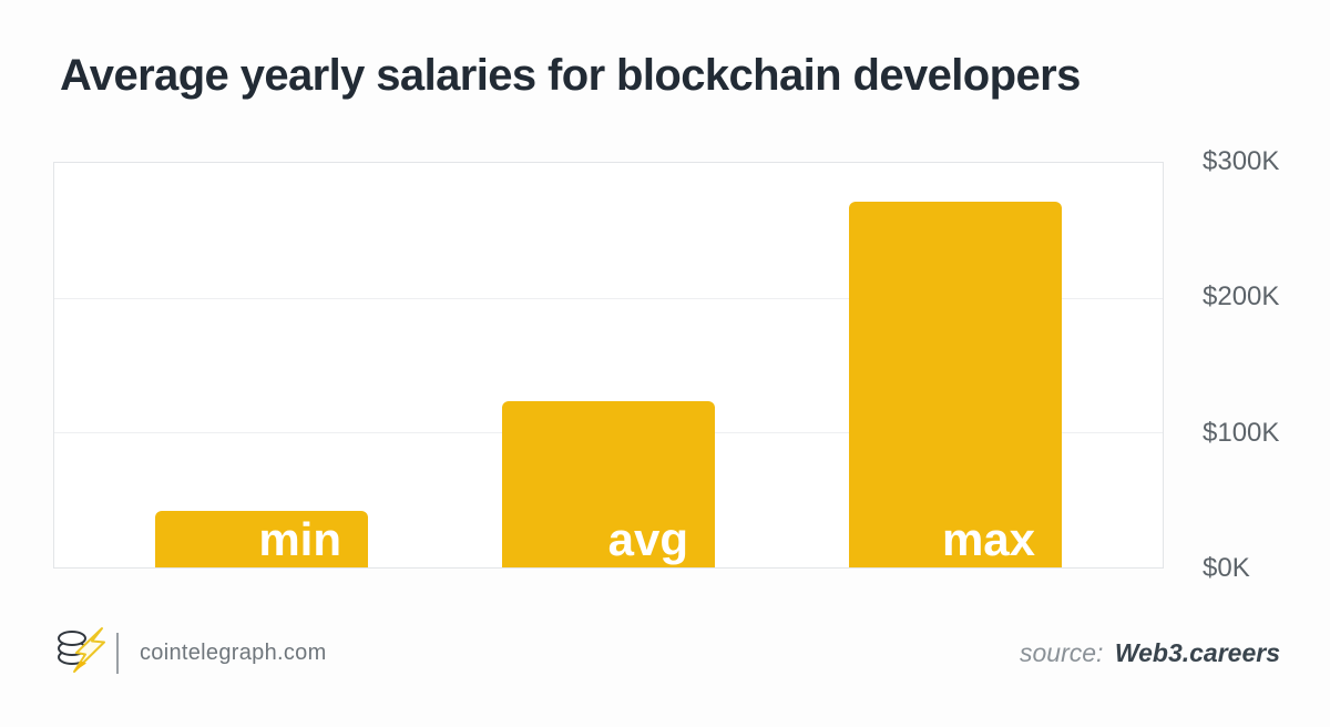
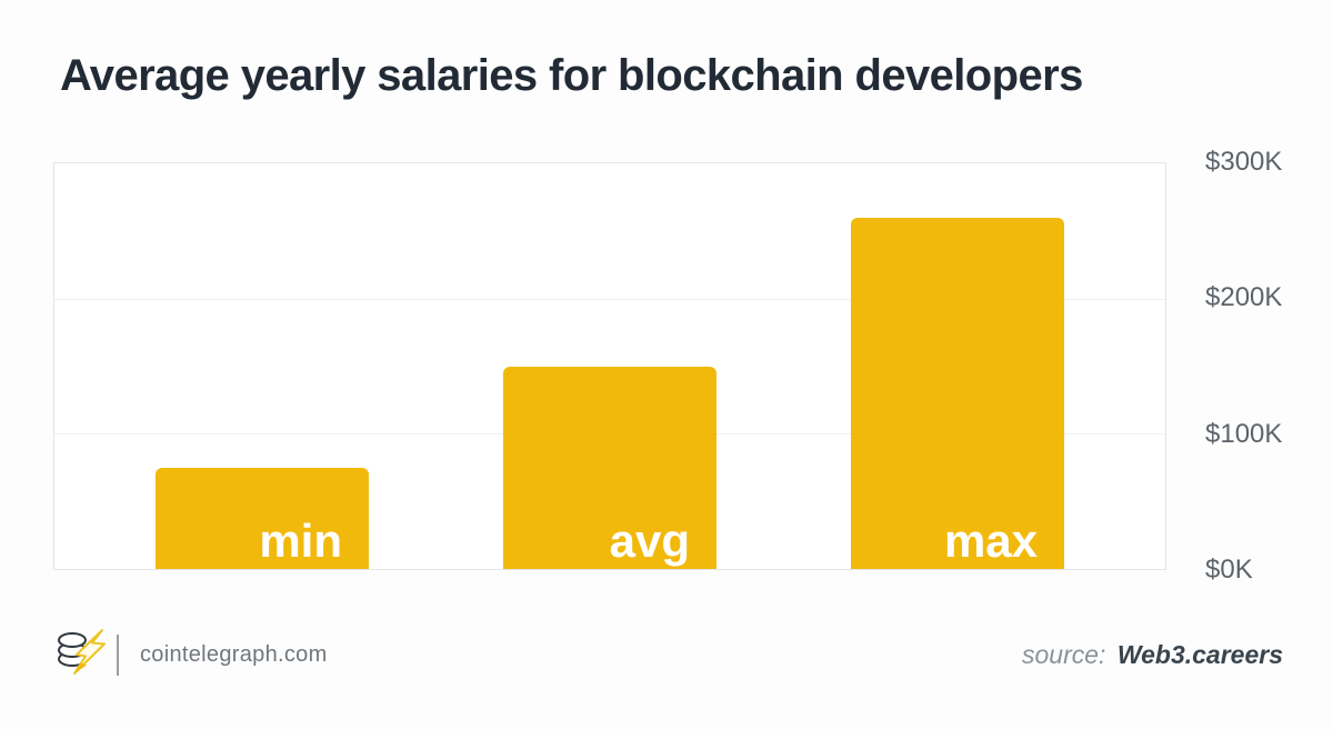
min: $42K -> $75K
avg: $123K -> $150K
max: $271K -> $260K
